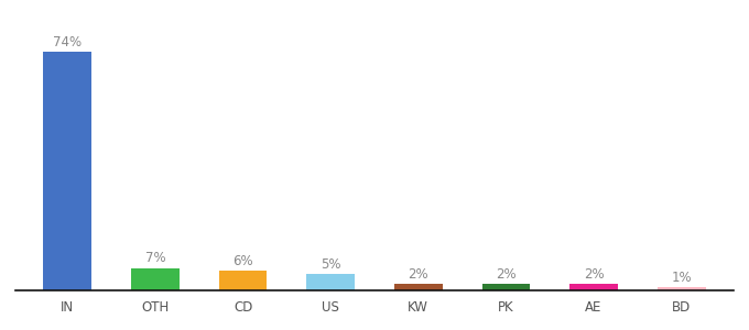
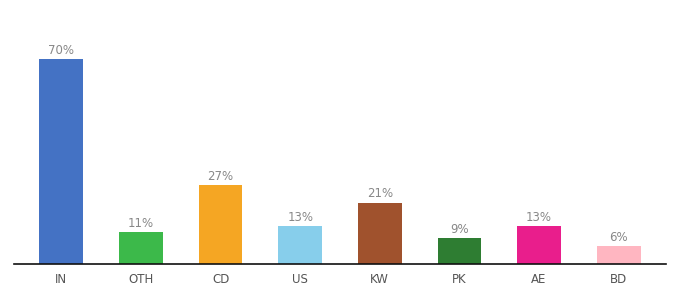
IN: 74% -> 70%
OTH: 7% -> 11%
CD: 6% -> 27%
US: 5% -> 13%
KW: 2% -> 21%
PK: 2% -> 9%
AE: 2% -> 13%
BD: 1% -> 6%
